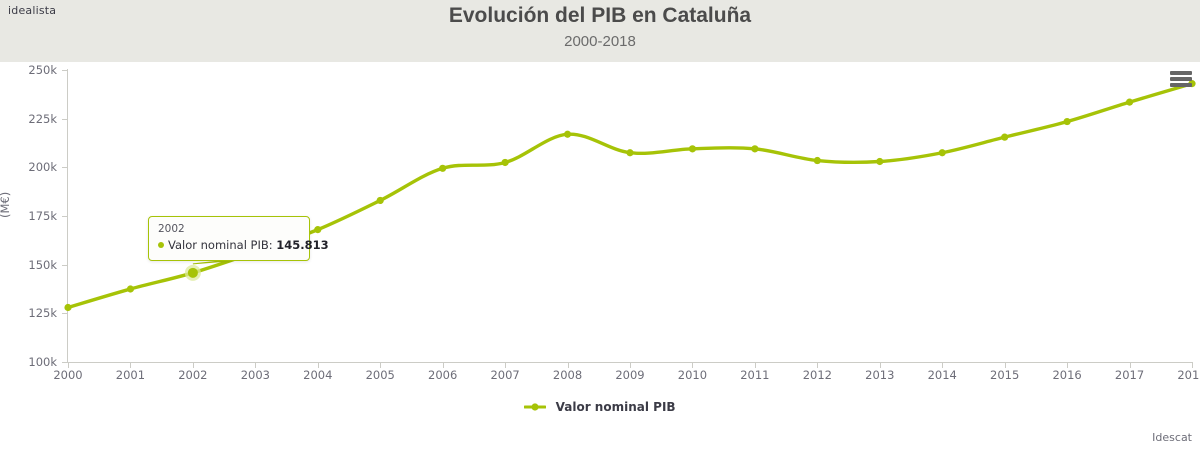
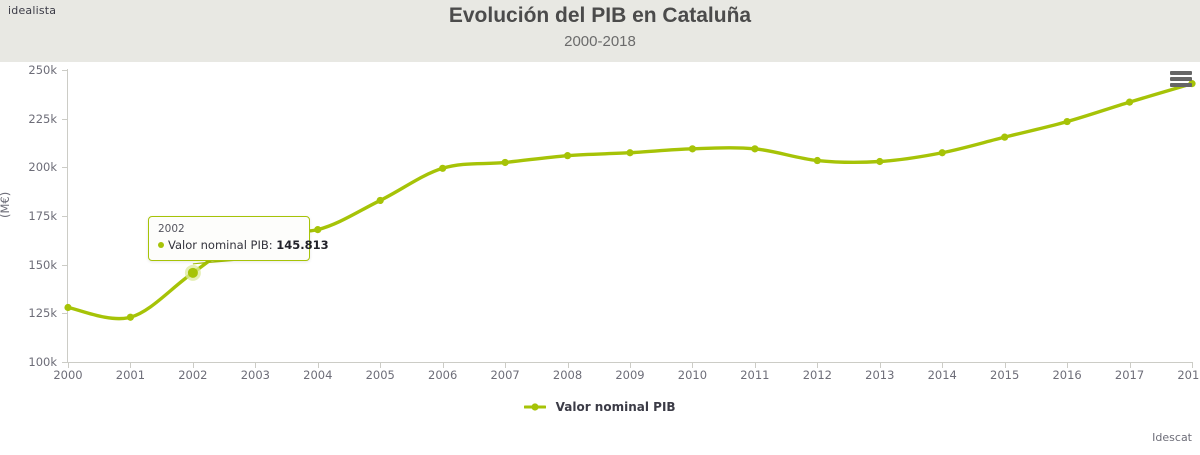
2001: 138k -> 123k
2003: 156k -> 167k
2008: 217k -> 206k
